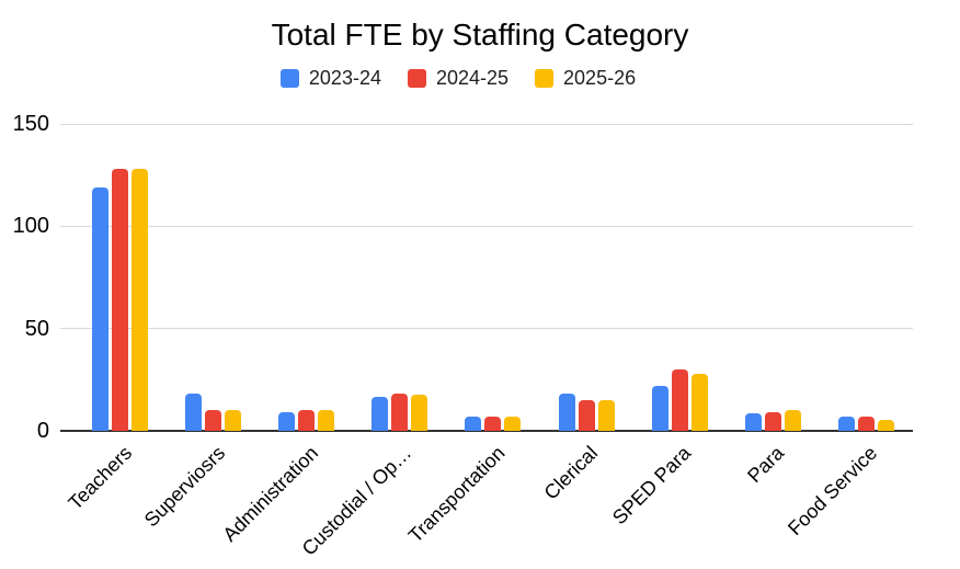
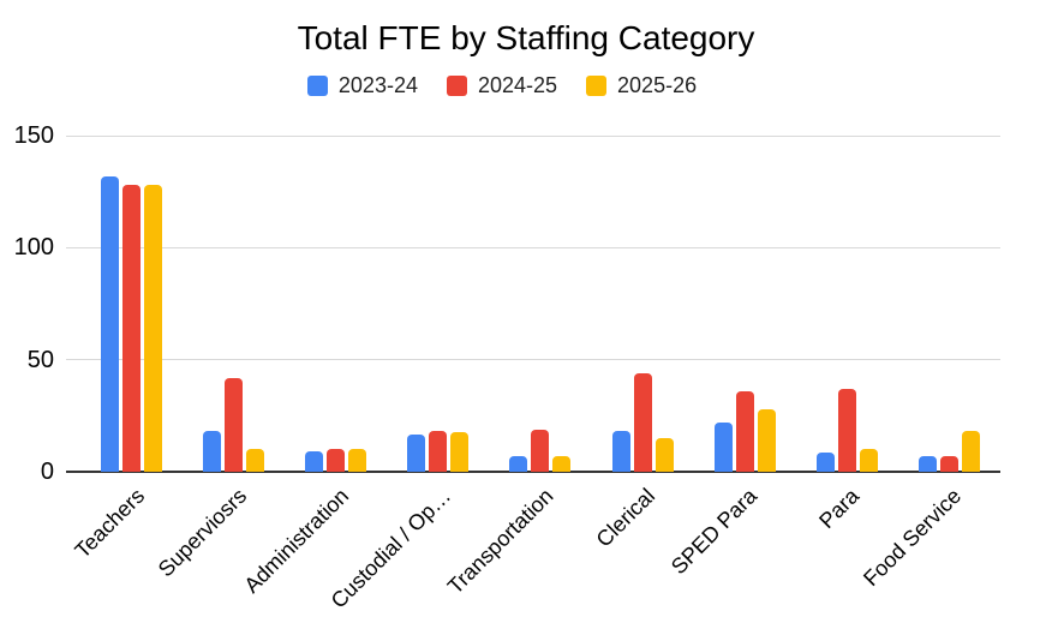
2023-24/Teachers: 119 -> 132
2024-25/Superviosrs: 10 -> 42
2024-25/Transportation: 7 -> 19
2024-25/Clerical: 15 -> 44
2024-25/SPED Para: 30 -> 36
2024-25/Para: 9 -> 37
2025-26/Food Service: 6 -> 18
